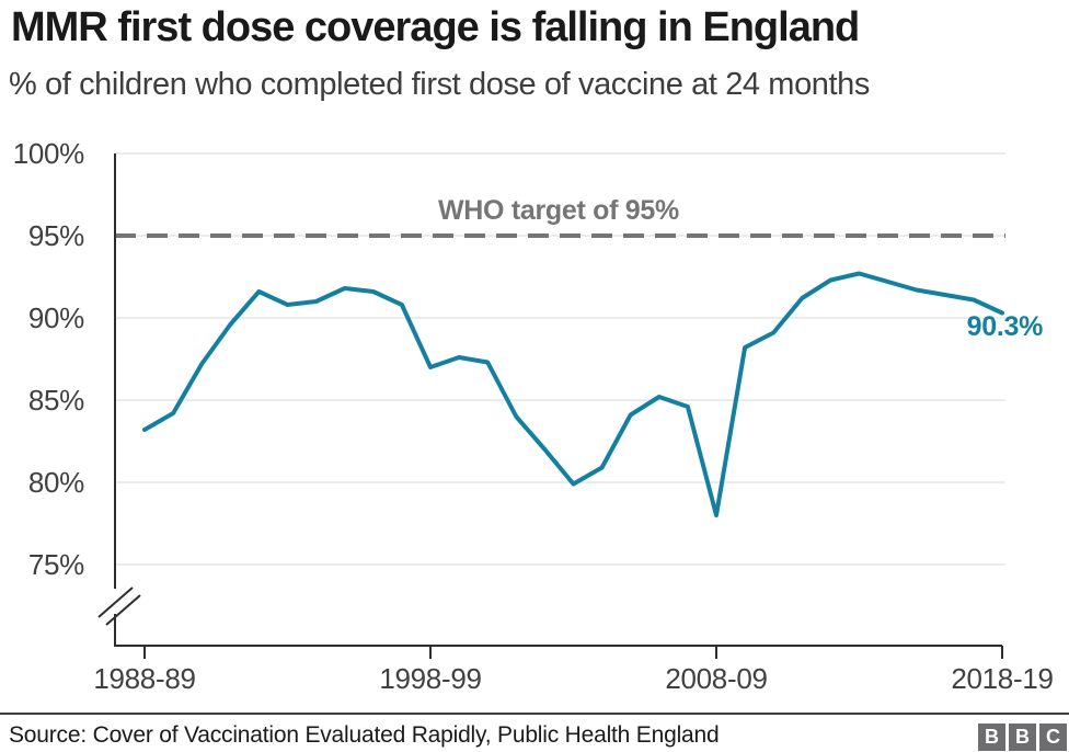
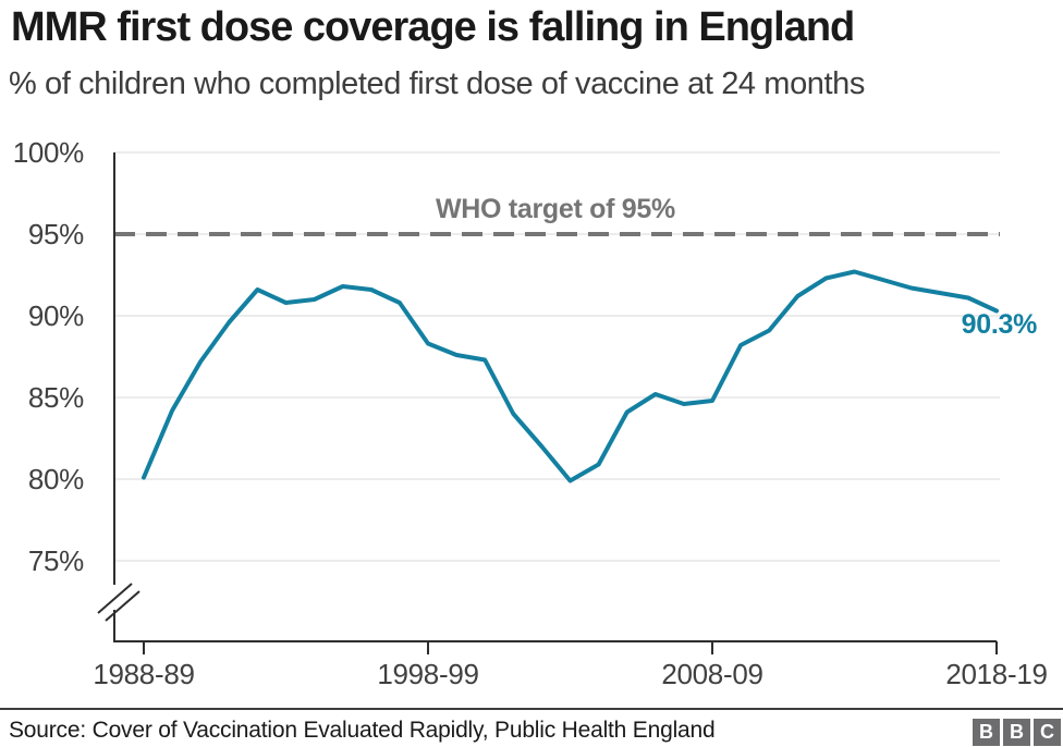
1988-89: 83.2% -> 80.1%
1998-99: 87.0% -> 88.3%
2008-09: 78.0% -> 84.8%
